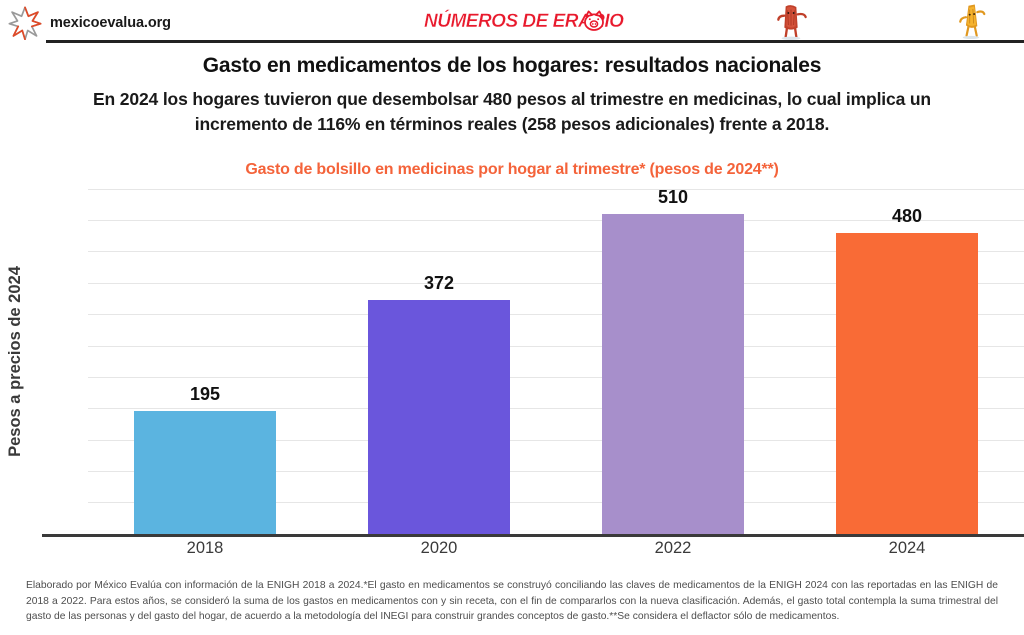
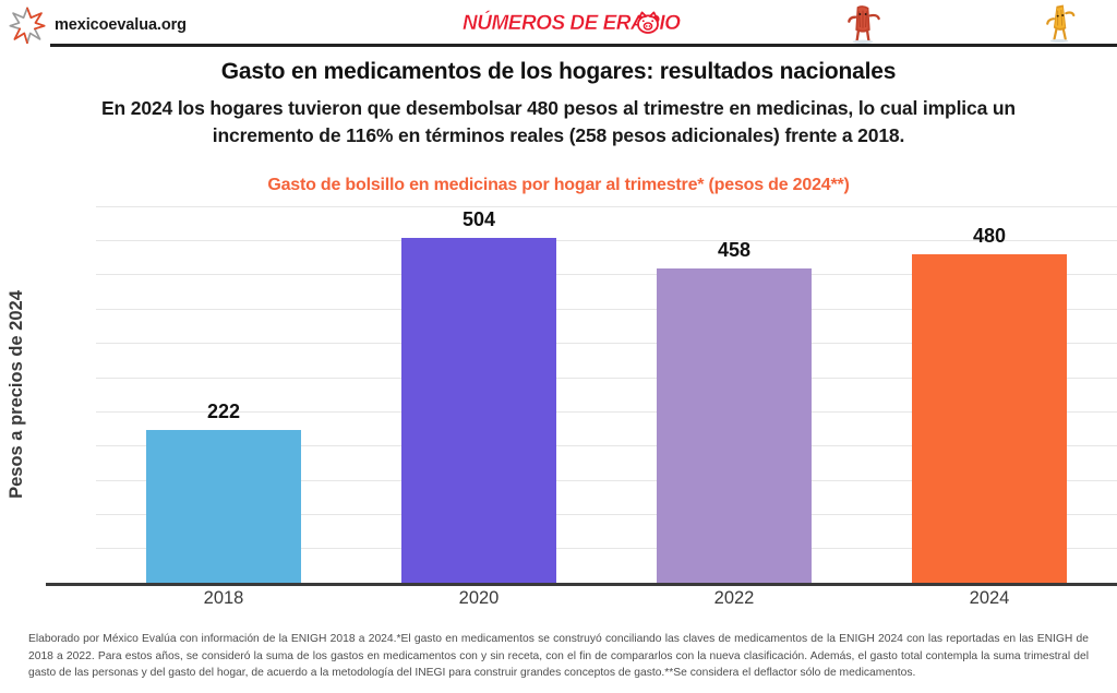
2018: 195 -> 222
2020: 372 -> 504
2022: 510 -> 458
